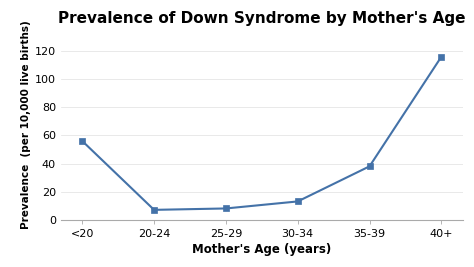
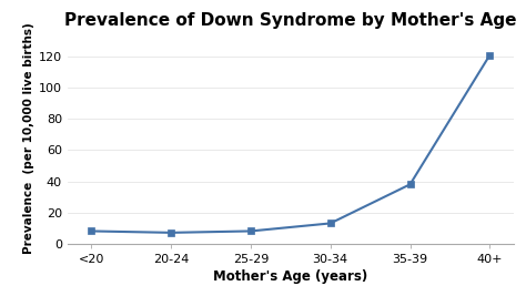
<20: 56 -> 8
40+: 116 -> 121
